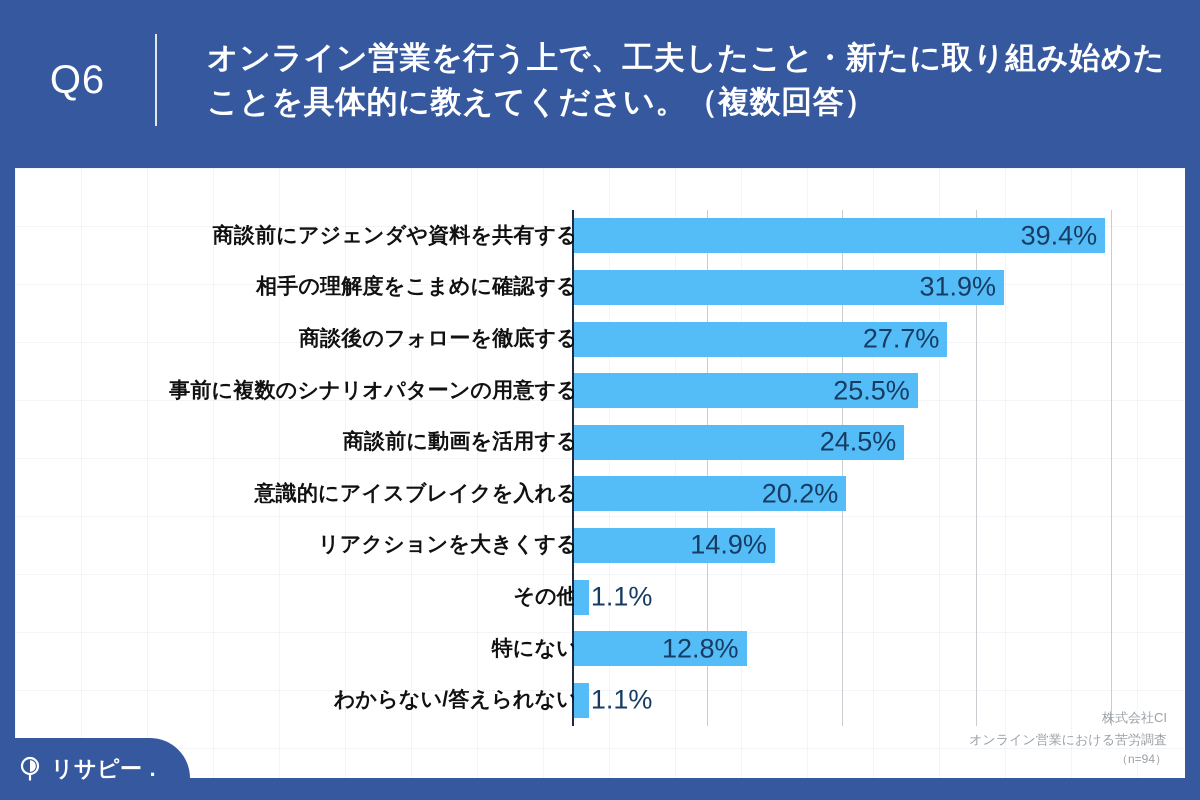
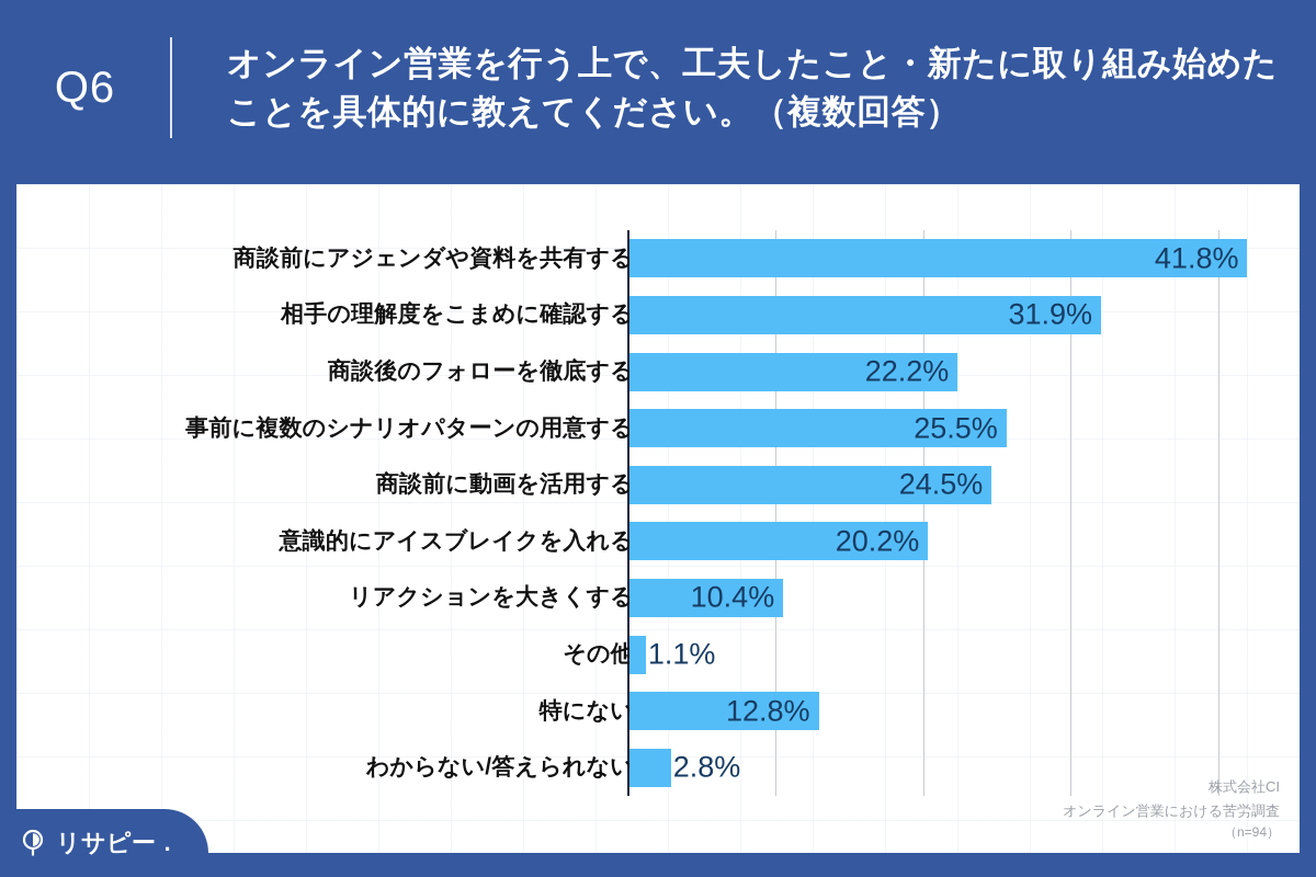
商談前にアジェンダや資料を共有する: 39.4% -> 41.8%
商談後のフォローを徹底する: 27.7% -> 22.2%
リアクションを大きくする: 14.9% -> 10.4%
わからない/答えられない: 1.1% -> 2.8%
